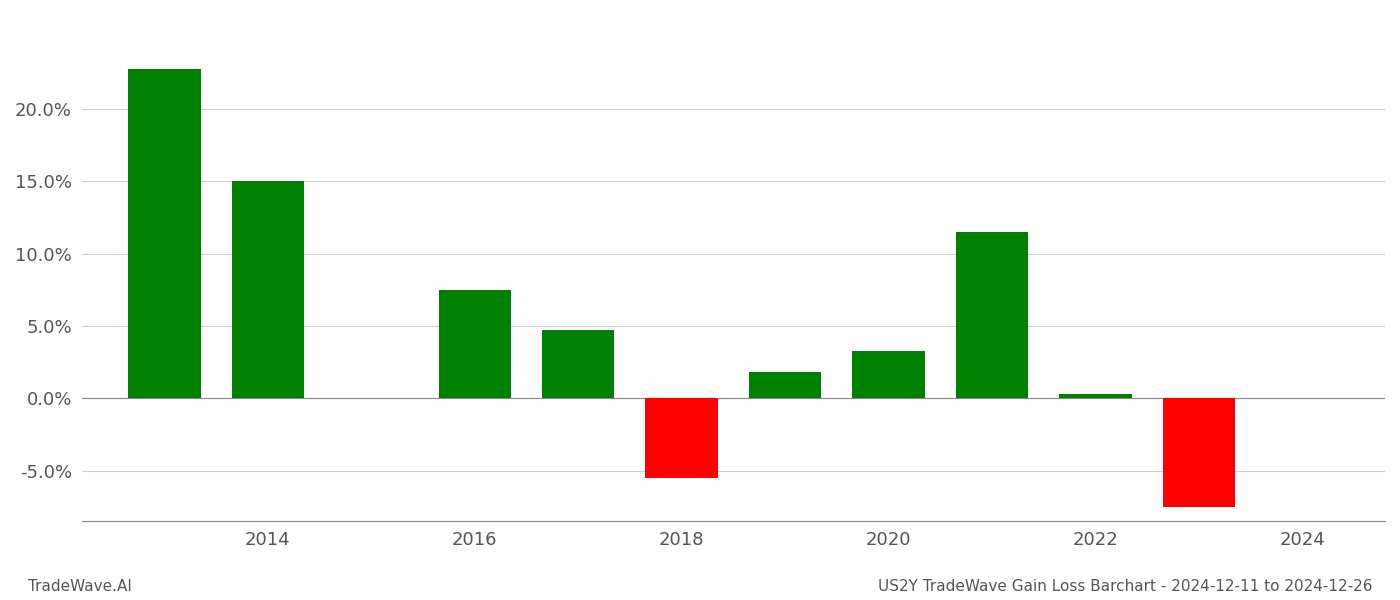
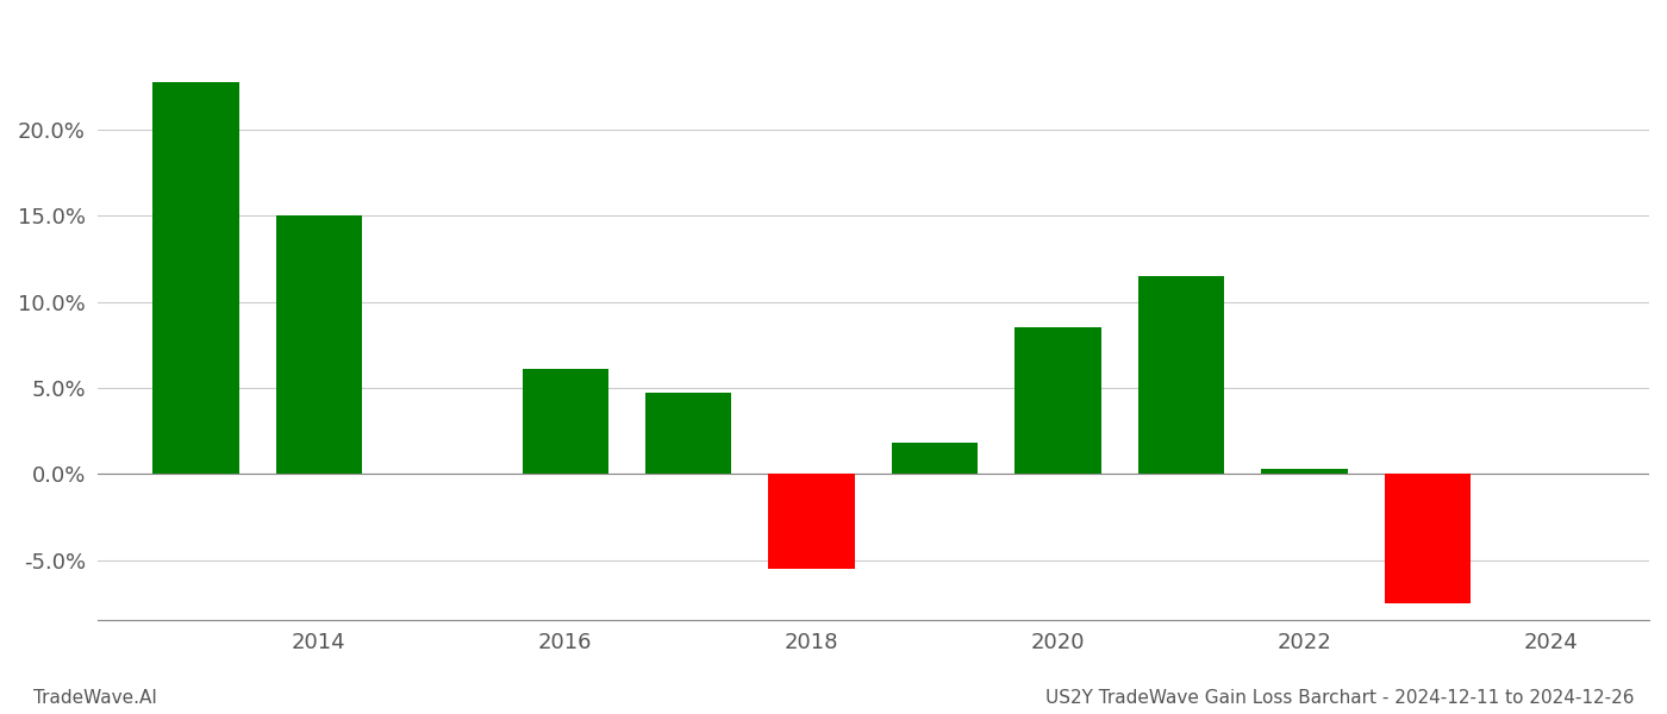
2016: 7.5% -> 6.1%
2020: 3.3% -> 8.5%
